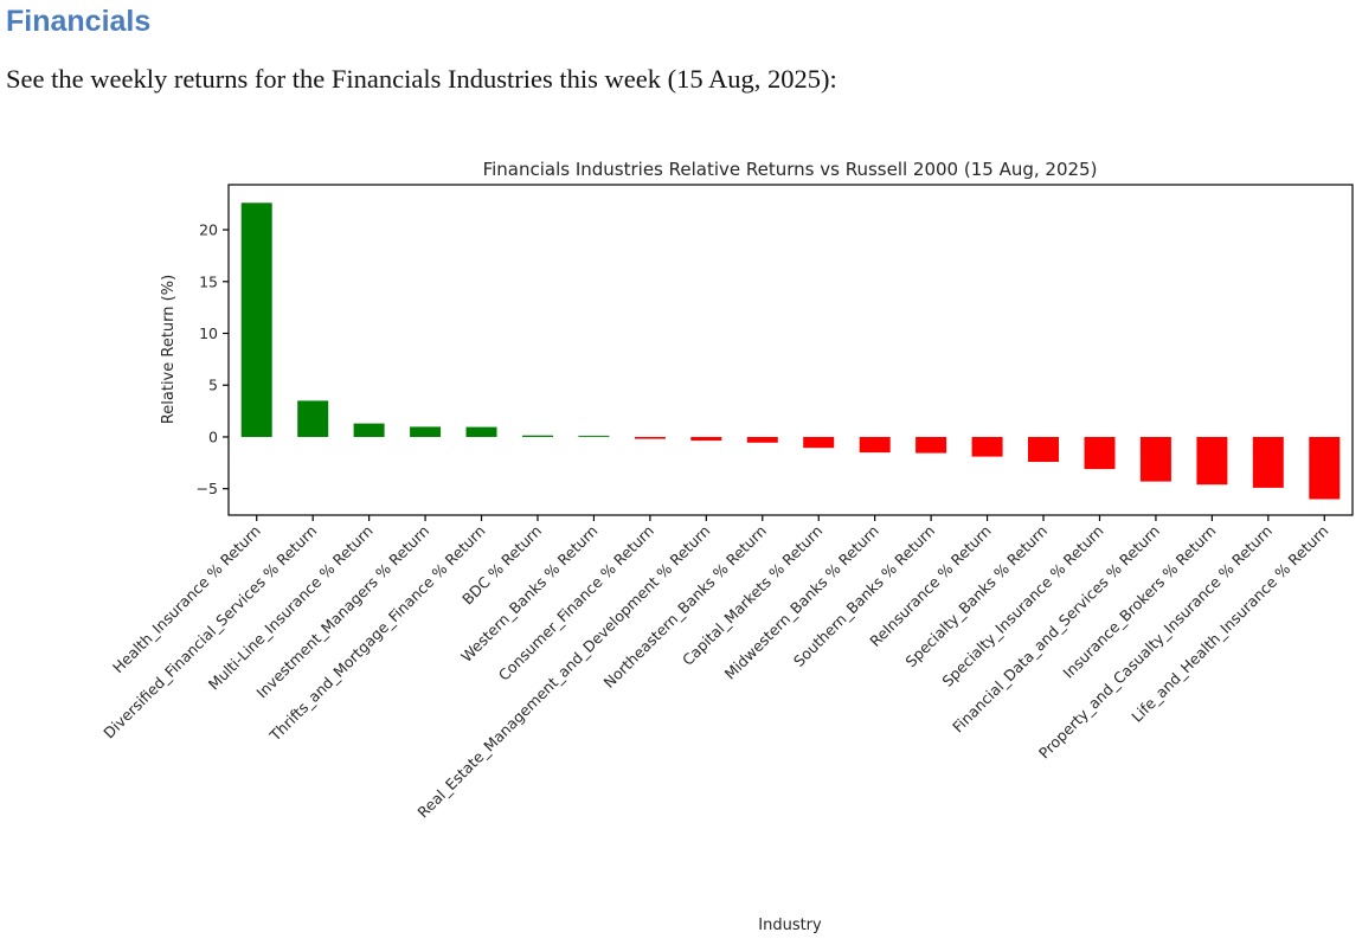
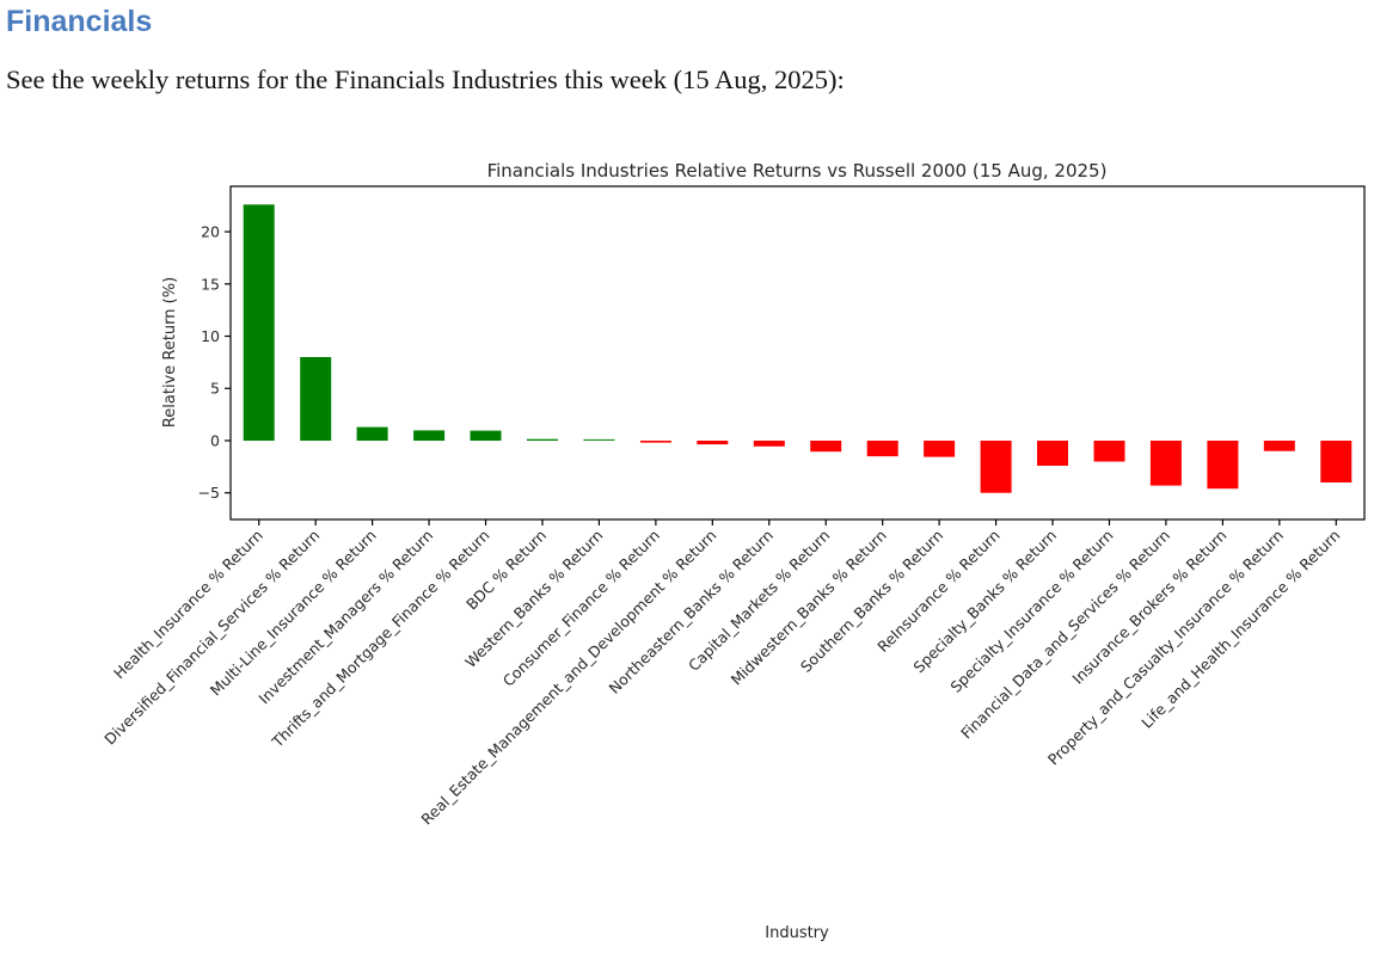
Diversified_Financial_Services % Return: 4 -> 8
ReInsurance % Return: -2 -> -5
Specialty_Insurance % Return: -3 -> -2
Property_and_Casualty_Insurance % Return: -5 -> -1
Life_and_Health_Insurance % Return: -6 -> -4
